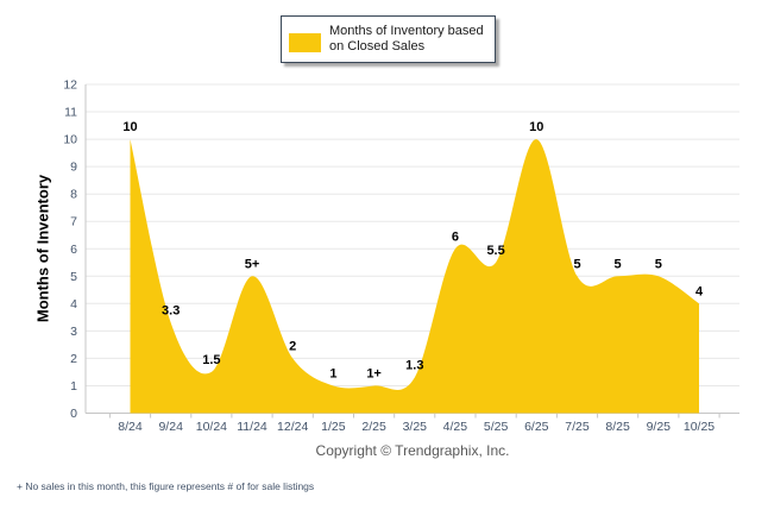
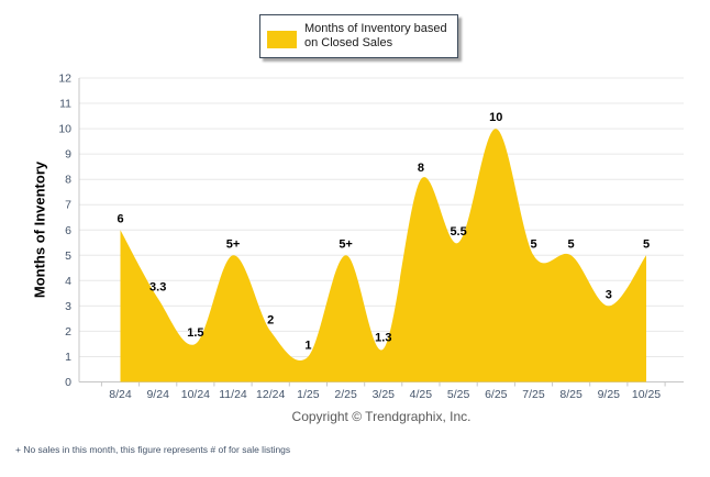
8/24: 10 -> 6
2/25: 1 -> 5
4/25: 6 -> 8
9/25: 5 -> 3
10/25: 4 -> 5
